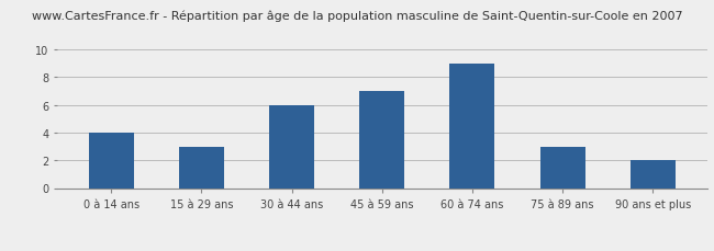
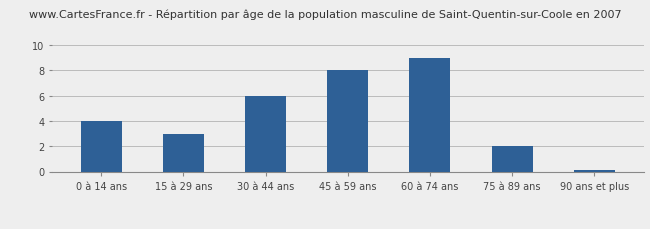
45 à 59 ans: 7.0 -> 8.0
75 à 89 ans: 3.0 -> 2.0
90 ans et plus: 2.0 -> 0.1
